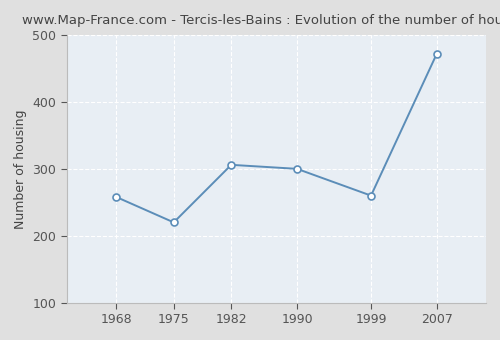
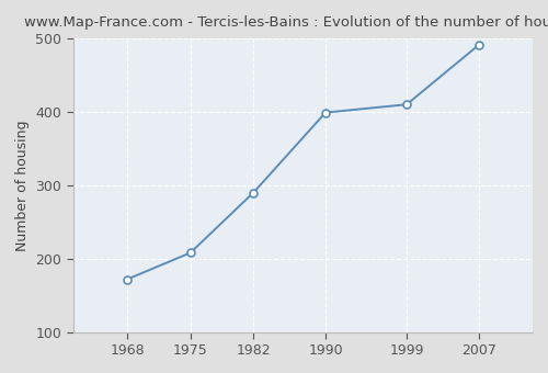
1968: 258 -> 172
1975: 220 -> 208
1982: 306 -> 290
1990: 300 -> 399
1999: 260 -> 410
2007: 472 -> 491
